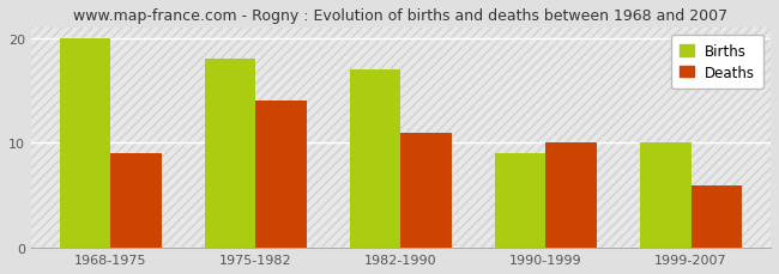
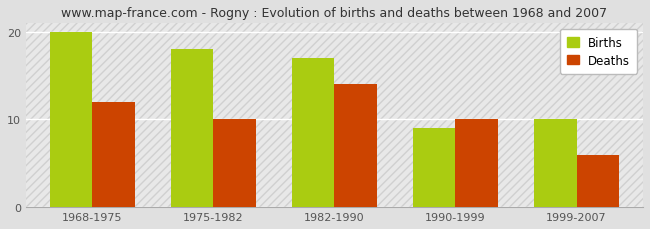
Deaths/1968-1975: 9 -> 12
Deaths/1975-1982: 14 -> 10
Deaths/1982-1990: 11 -> 14
